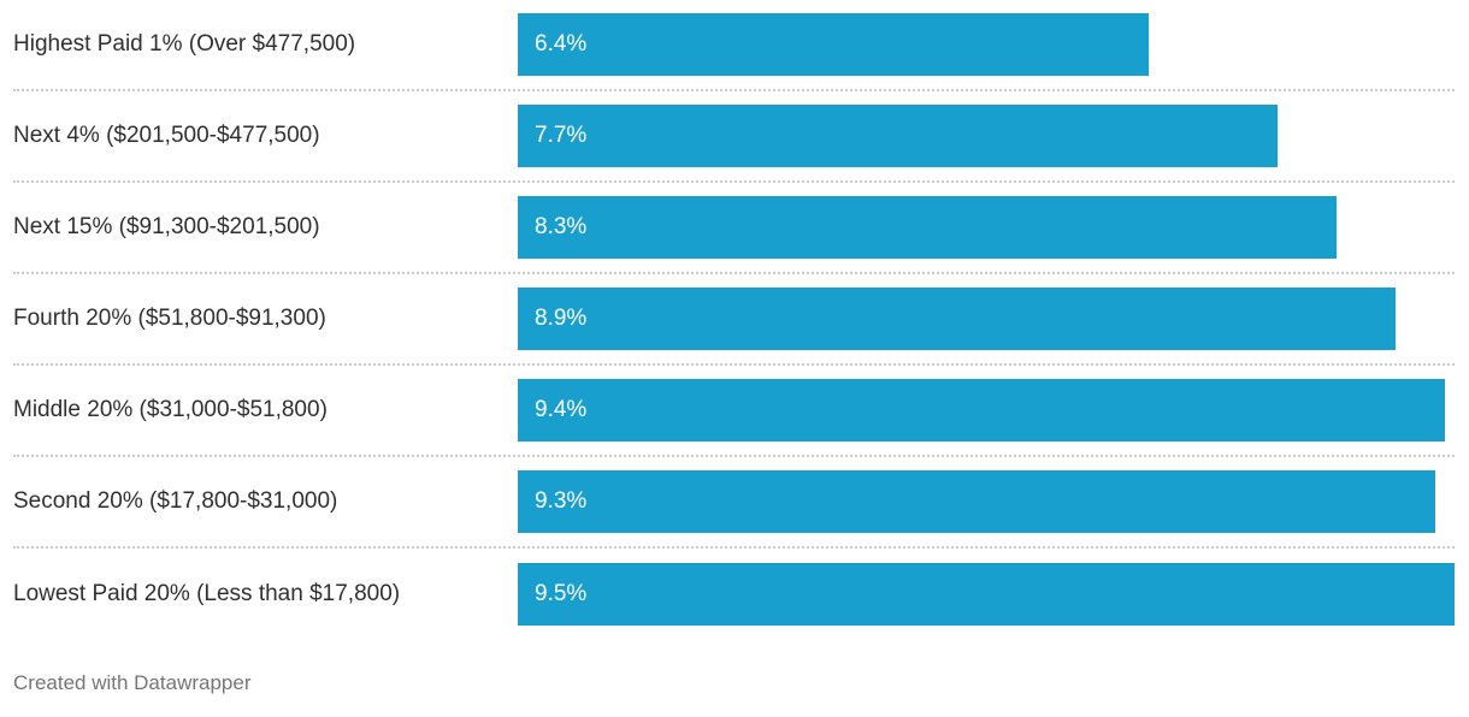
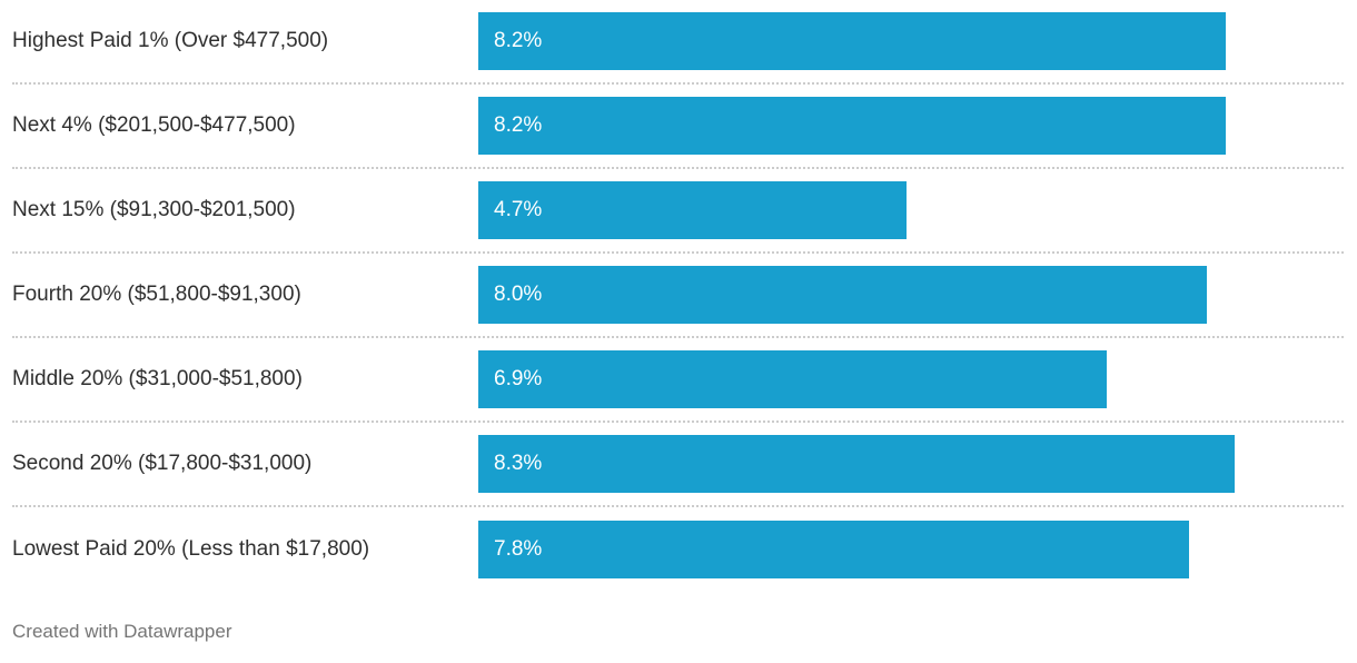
Highest Paid 1% (Over $477,500): 6.4% -> 8.2%
Next 4% ($201,500-$477,500): 7.7% -> 8.2%
Next 15% ($91,300-$201,500): 8.3% -> 4.7%
Fourth 20% ($51,800-$91,300): 8.9% -> 8.0%
Middle 20% ($31,000-$51,800): 9.4% -> 6.9%
Second 20% ($17,800-$31,000): 9.3% -> 8.3%
Lowest Paid 20% (Less than $17,800): 9.5% -> 7.8%
